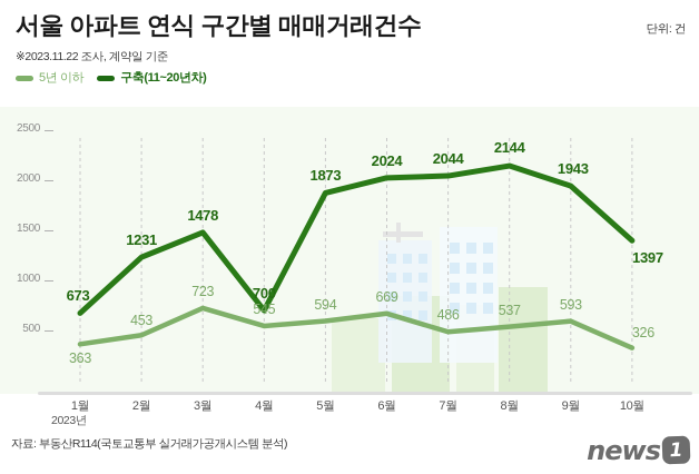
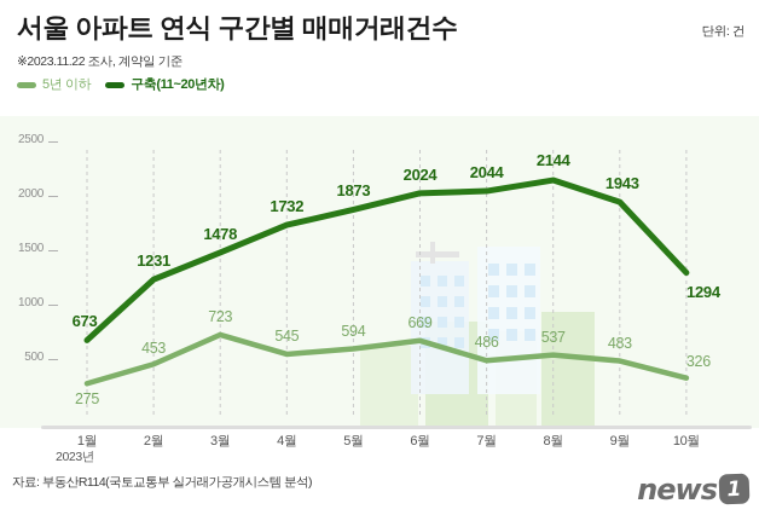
5년 이하/1월: 363 -> 275
구축(11~20년차)/4월: 700 -> 1732
5년 이하/9월: 593 -> 483
구축(11~20년차)/10월: 1397 -> 1294
